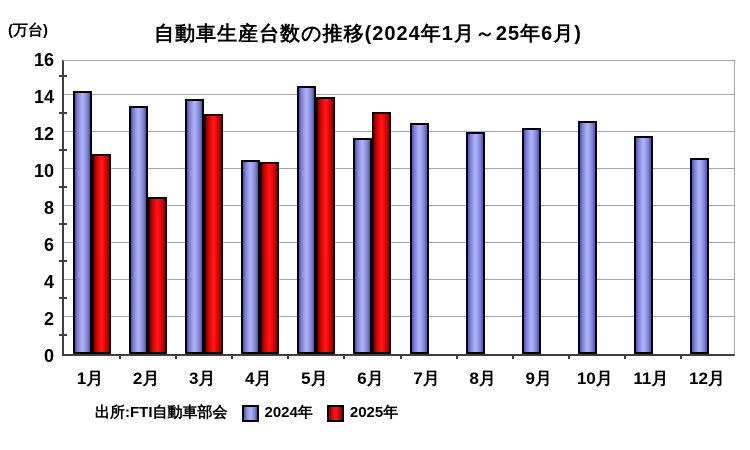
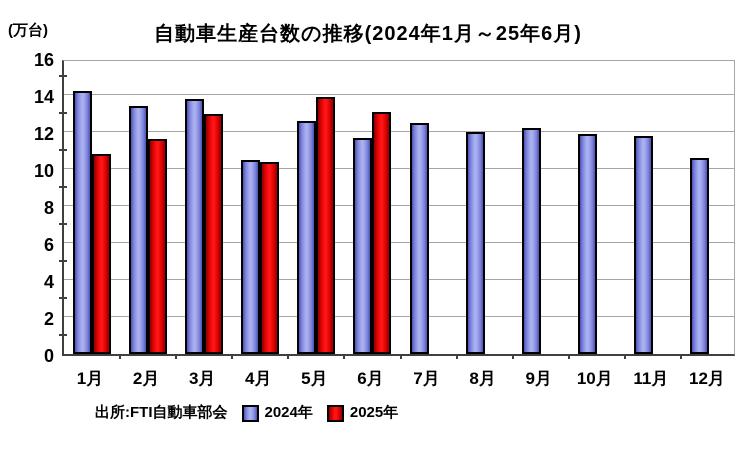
2025年/2月: 8.5 -> 11.6
2024年/5月: 14.5 -> 12.6
2024年/10月: 12.6 -> 11.9
